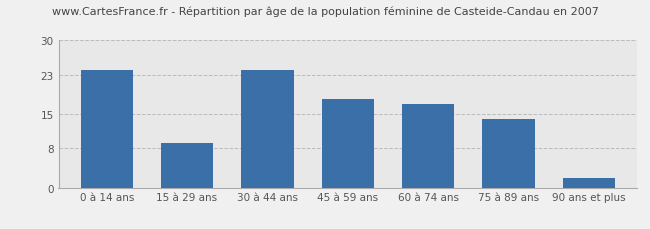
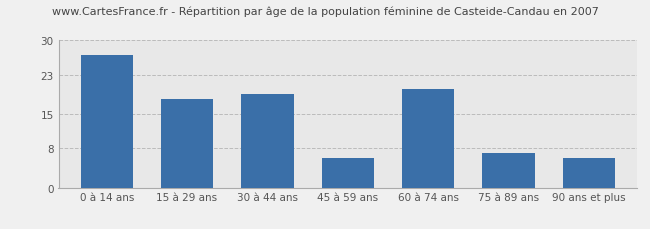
0 à 14 ans: 24 -> 27
15 à 29 ans: 9 -> 18
30 à 44 ans: 24 -> 19
45 à 59 ans: 18 -> 6
60 à 74 ans: 17 -> 20
75 à 89 ans: 14 -> 7
90 ans et plus: 2 -> 6
